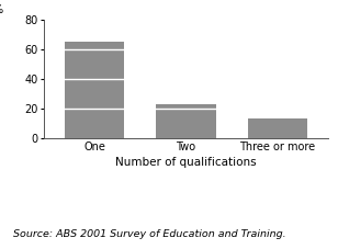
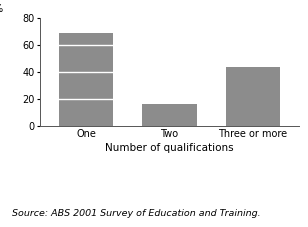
One: 65 -> 69
Two: 23 -> 16
Three or more: 13 -> 44
